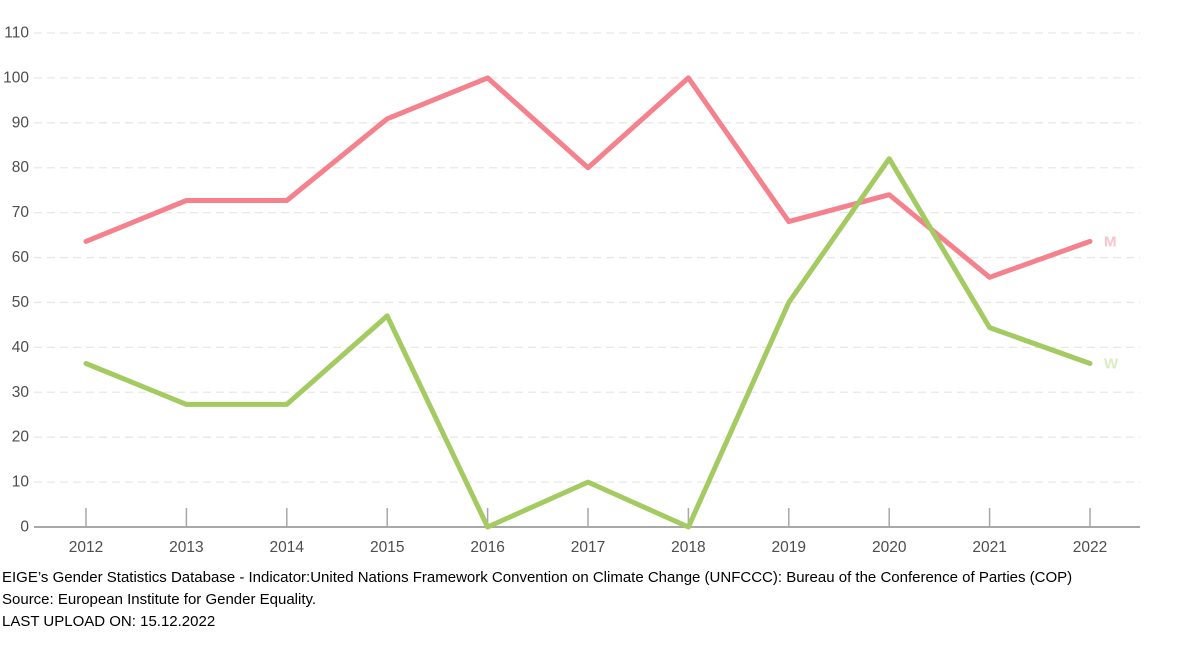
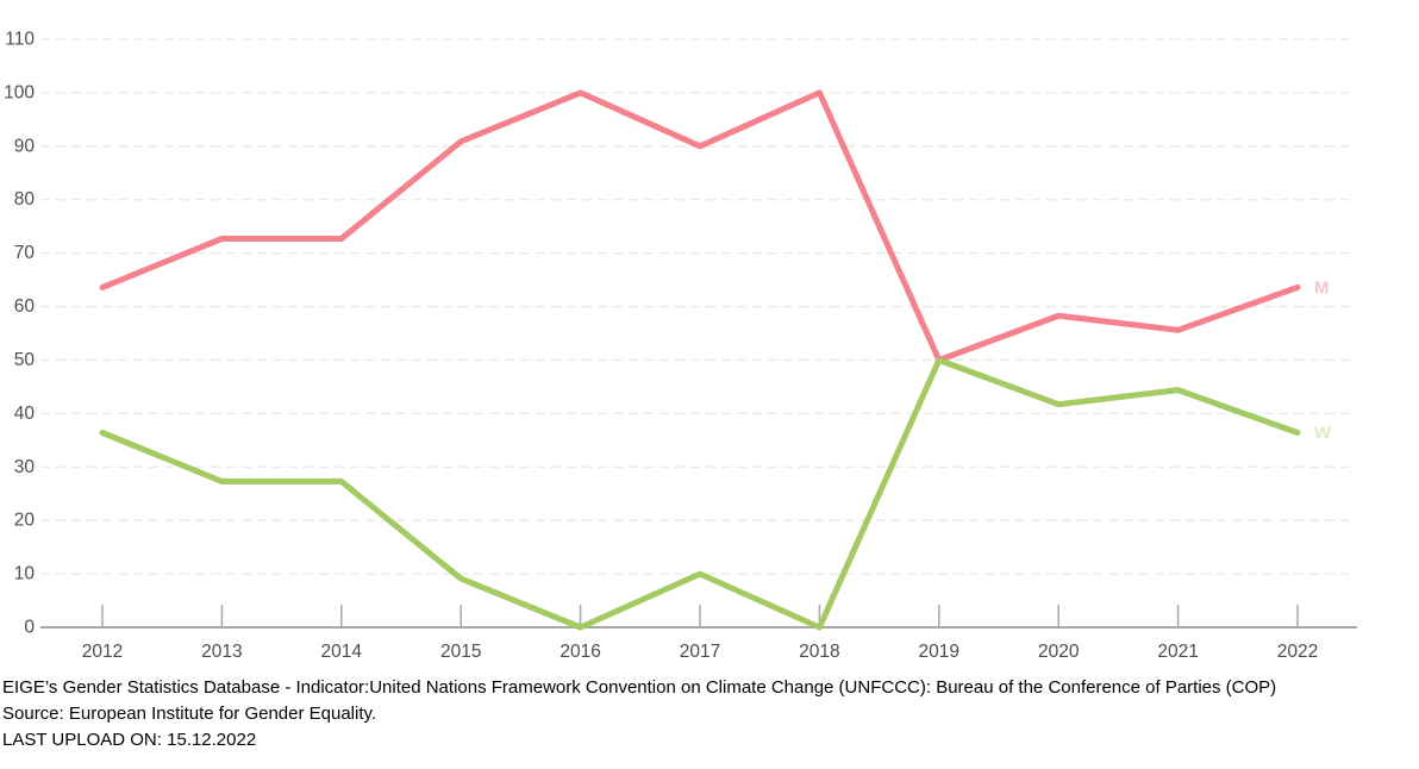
W/2015: 47 -> 9
M/2017: 80 -> 90
M/2019: 68 -> 50
M/2020: 74 -> 58
W/2020: 82 -> 42
